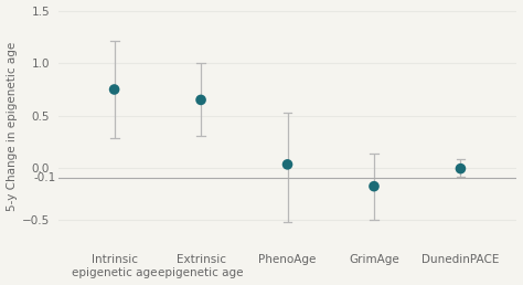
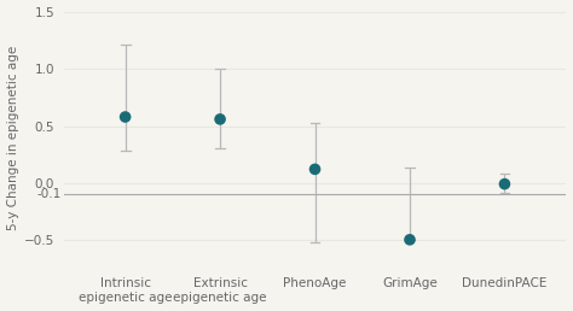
Intrinsic epigenetic age: 0.75 -> 0.58
Extrinsic epigenetic age: 0.65 -> 0.56
PhenoAge: 0.03 -> 0.12
GrimAge: -0.18 -> -0.50
